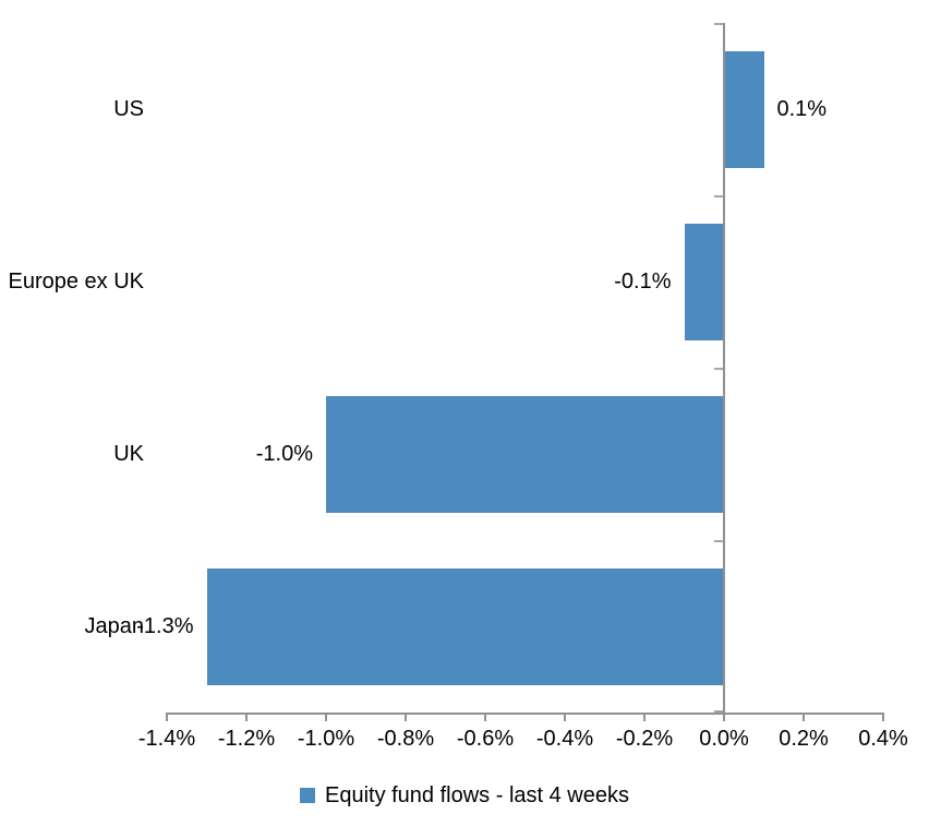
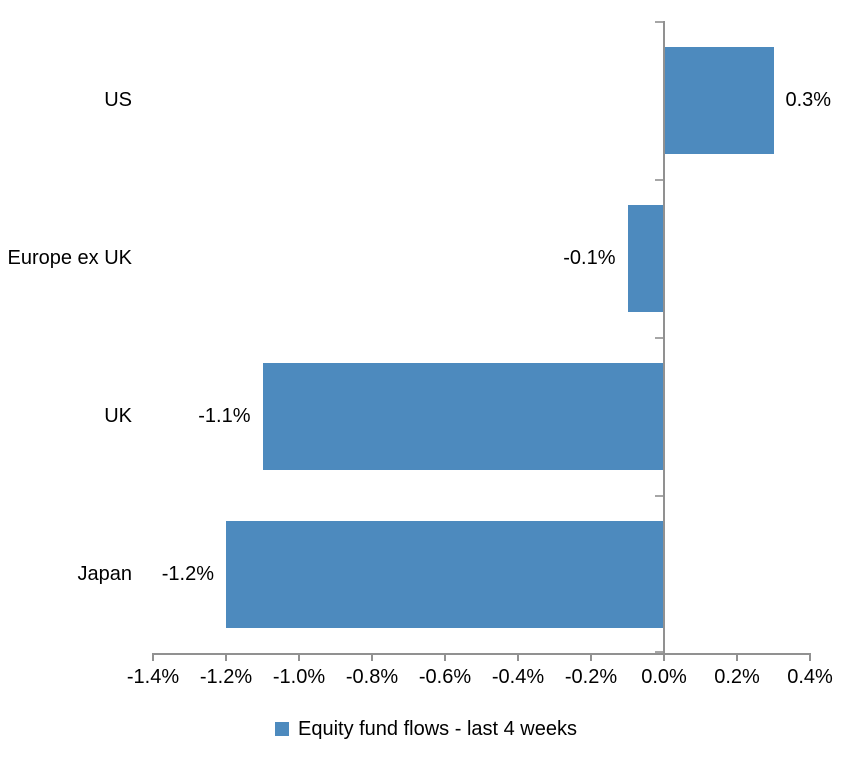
US: 0.1% -> 0.3%
UK: -1.0% -> -1.1%
Japan: -1.3% -> -1.2%
